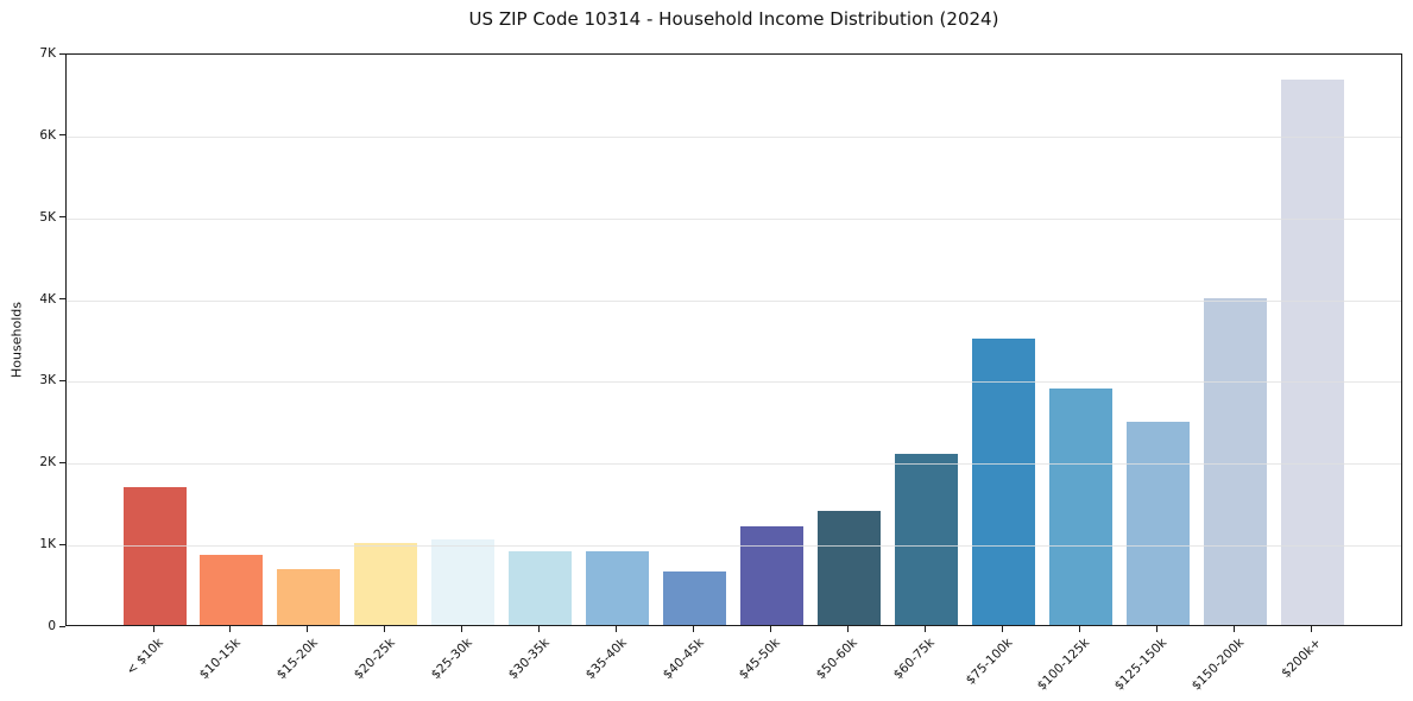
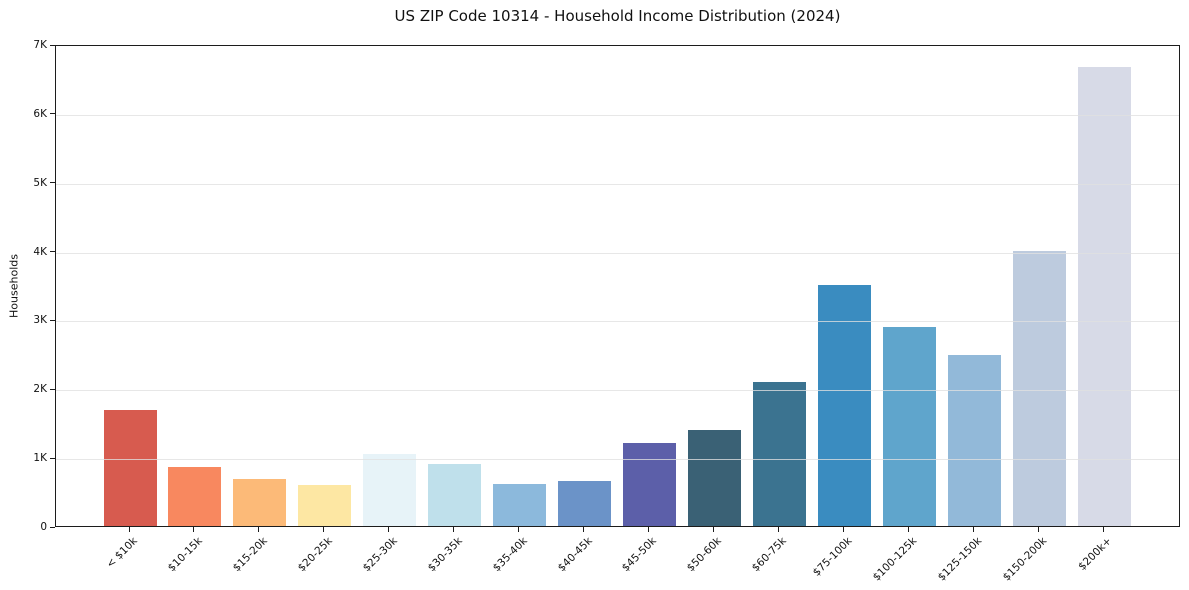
$20-25k: 1.0K -> 0.6K
$35-40k: 0.9K -> 0.6K
